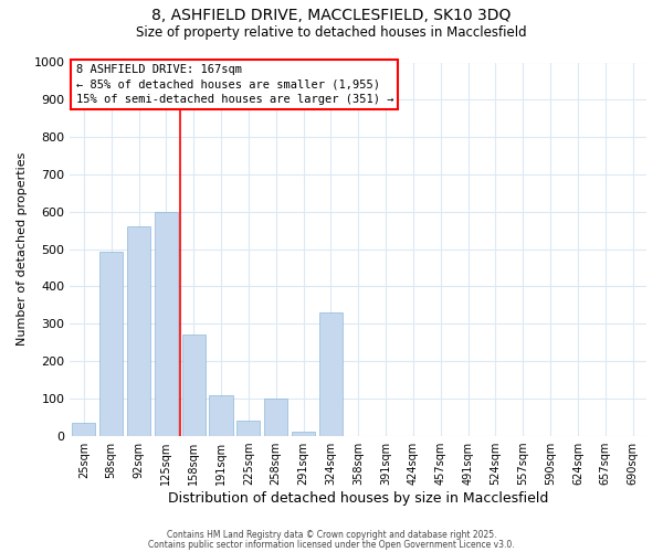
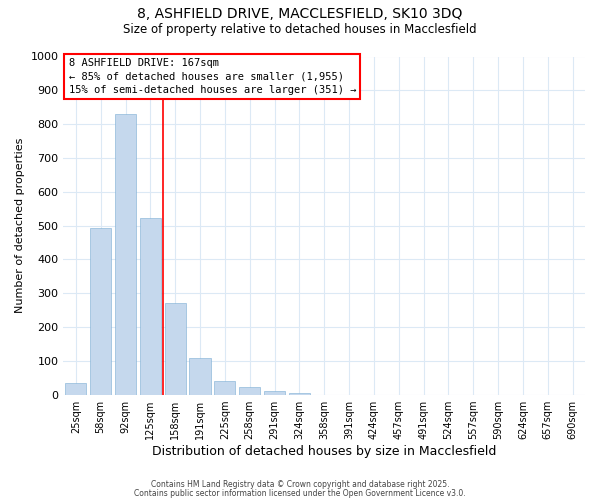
92sqm: 560 -> 830
125sqm: 600 -> 522
258sqm: 100 -> 22
324sqm: 330 -> 5
